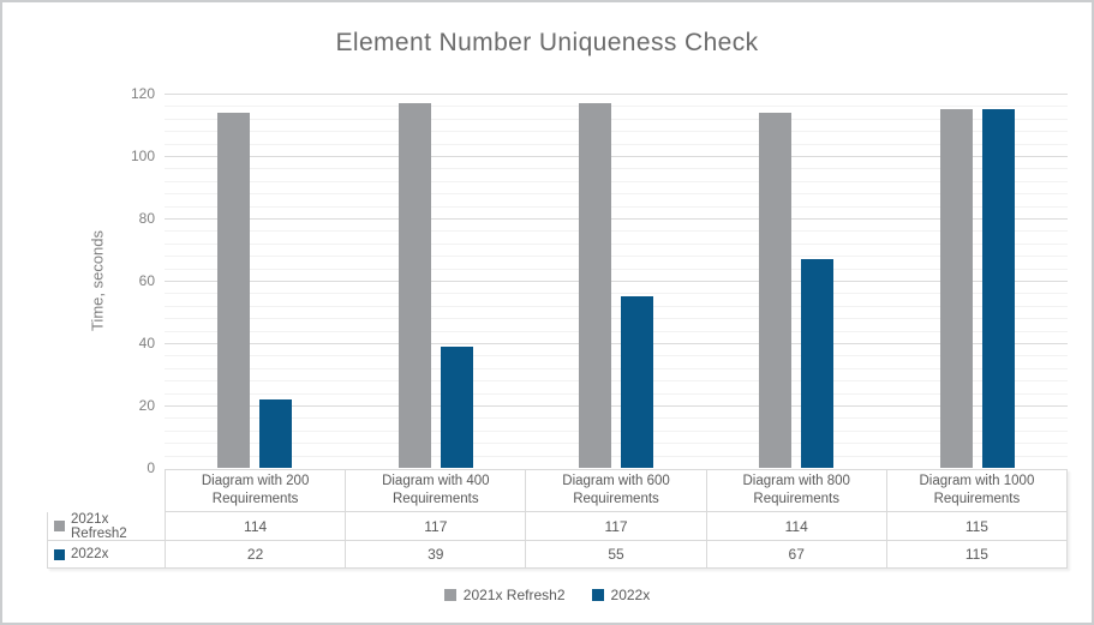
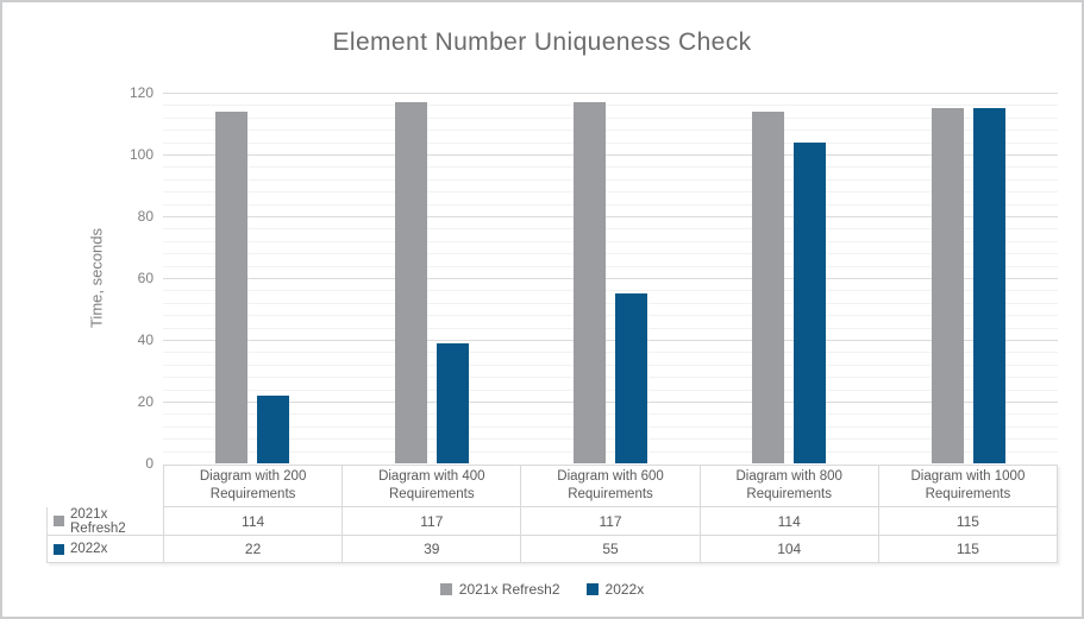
2022x/Diagram with 800 Requirements: 67 -> 104
